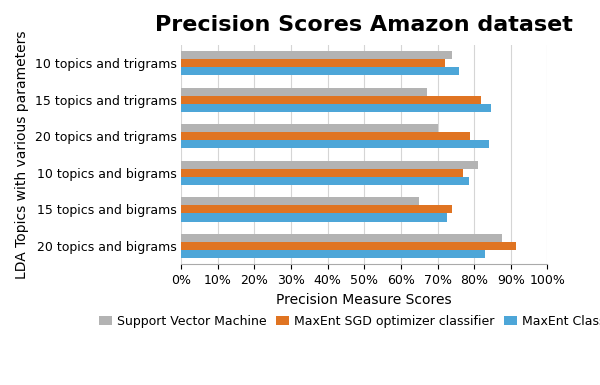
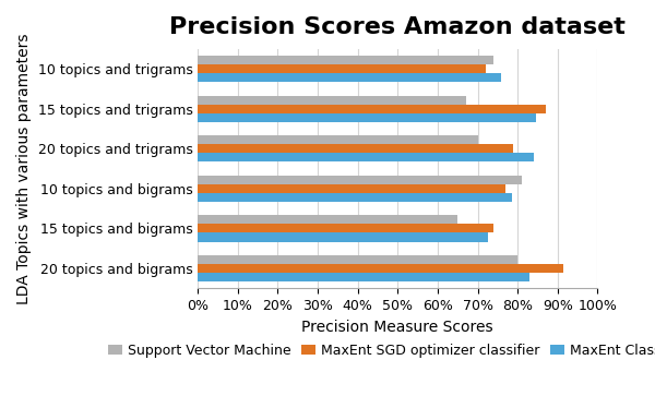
MaxEnt SGD optimizer classifier/15 topics and trigrams: 82.0% -> 87.0%
Support Vector Machine/20 topics and bigrams: 87.5% -> 80.0%
